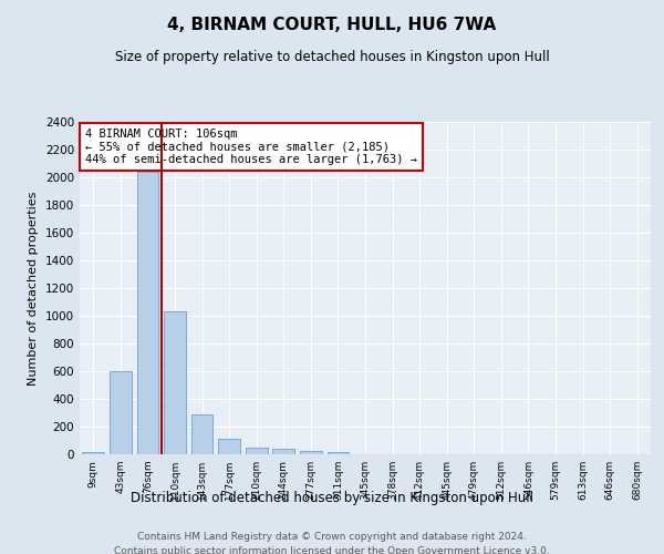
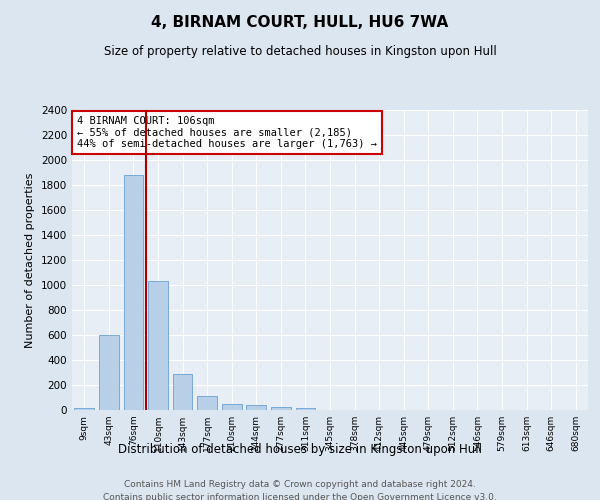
76sqm: 2040 -> 1880
